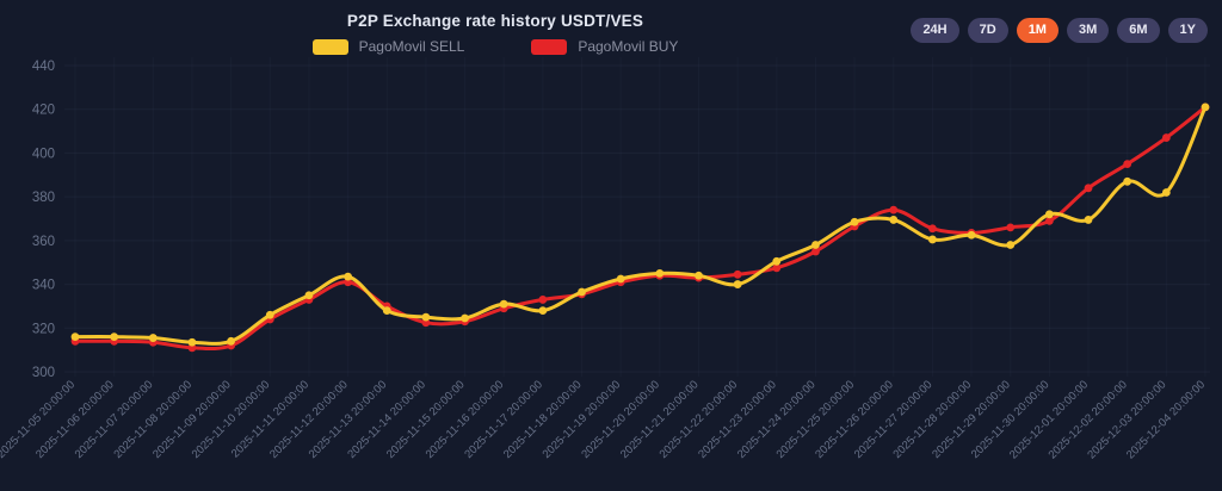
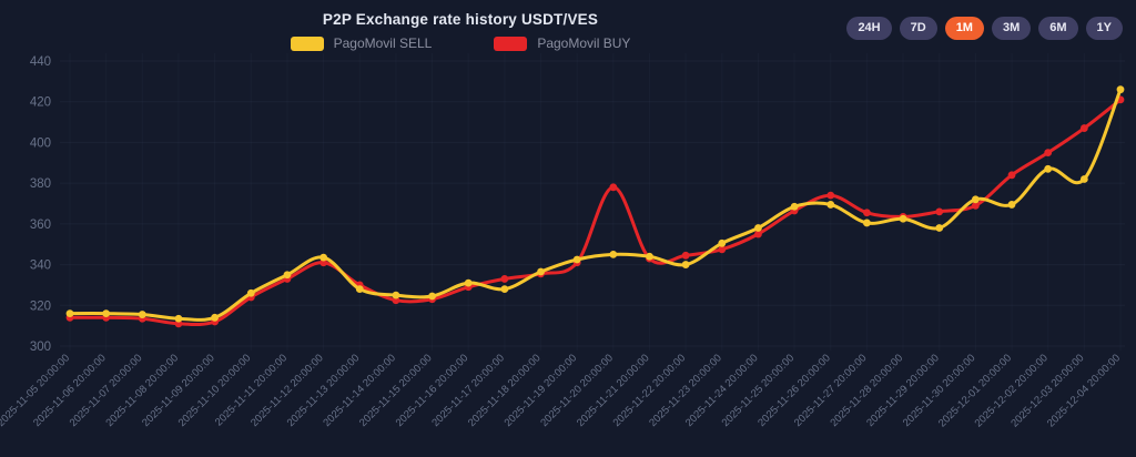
PagoMovil BUY/2025-11-20 20:00:00: 344 -> 378
PagoMovil SELL/2025-12-04 20:00:00: 421 -> 426
